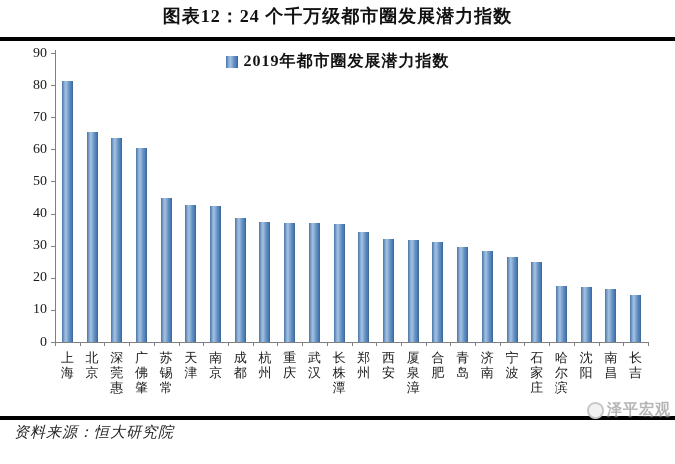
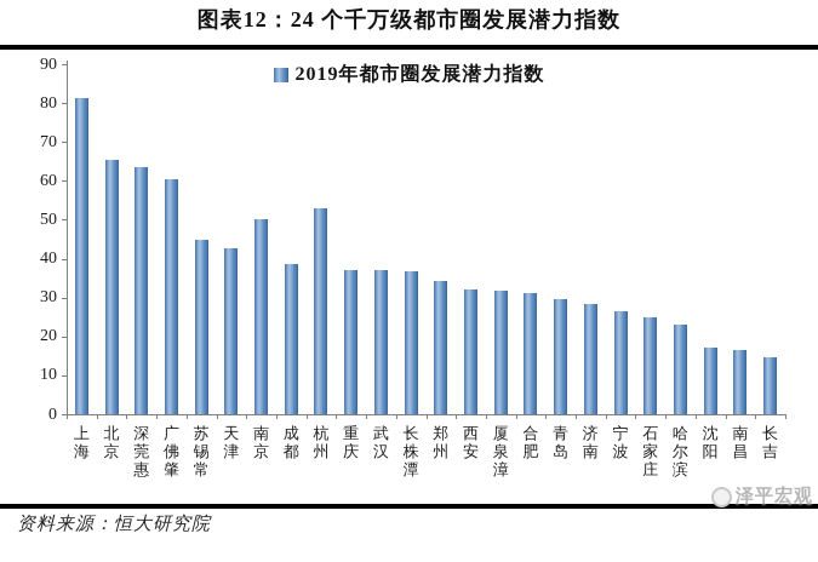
南京: 42 -> 50
杭州: 38 -> 53
哈尔滨: 17 -> 23
